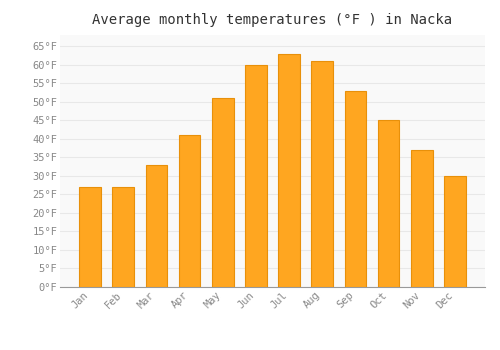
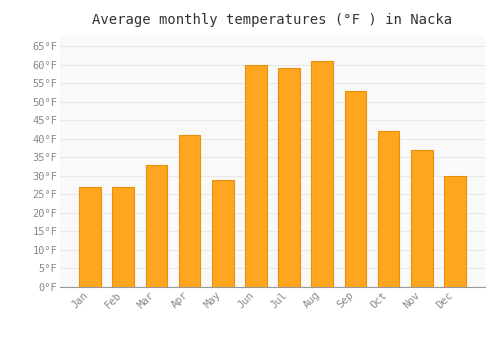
May: 51°F -> 29°F
Jul: 63°F -> 59°F
Oct: 45°F -> 42°F
